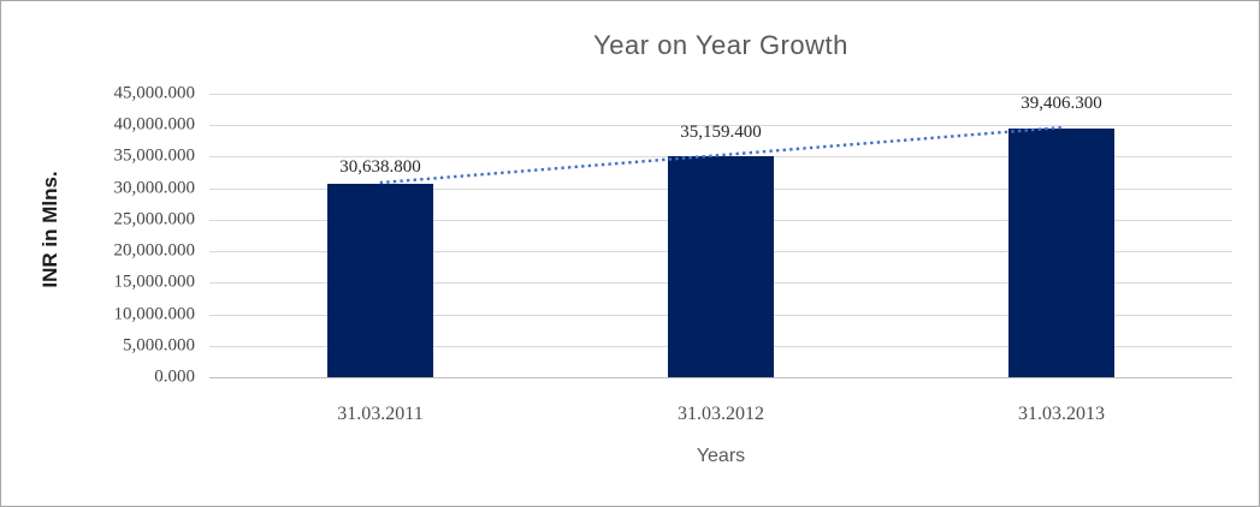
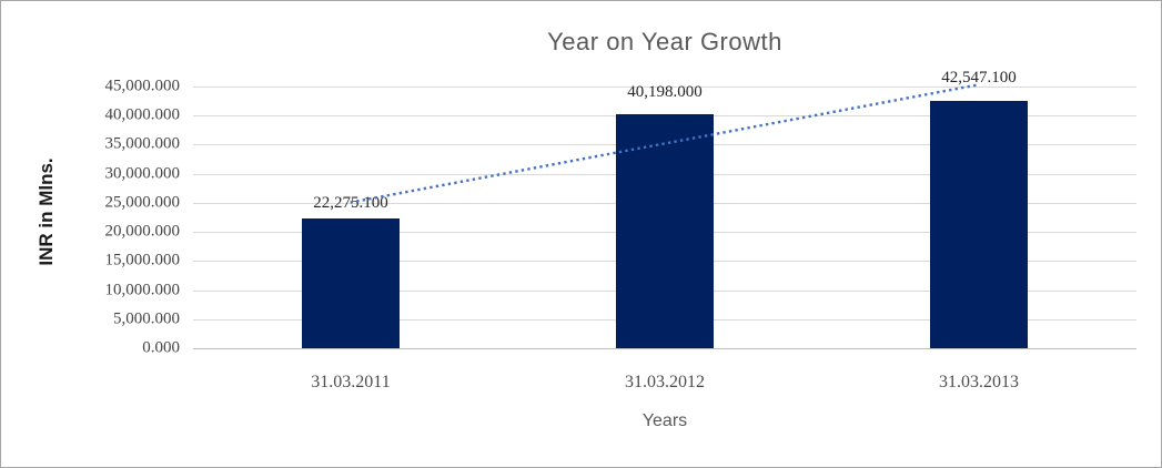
31.03.2011: 30,638.800 -> 22,275.100
31.03.2012: 35,159.400 -> 40,198.000
31.03.2013: 39,406.300 -> 42,547.100
